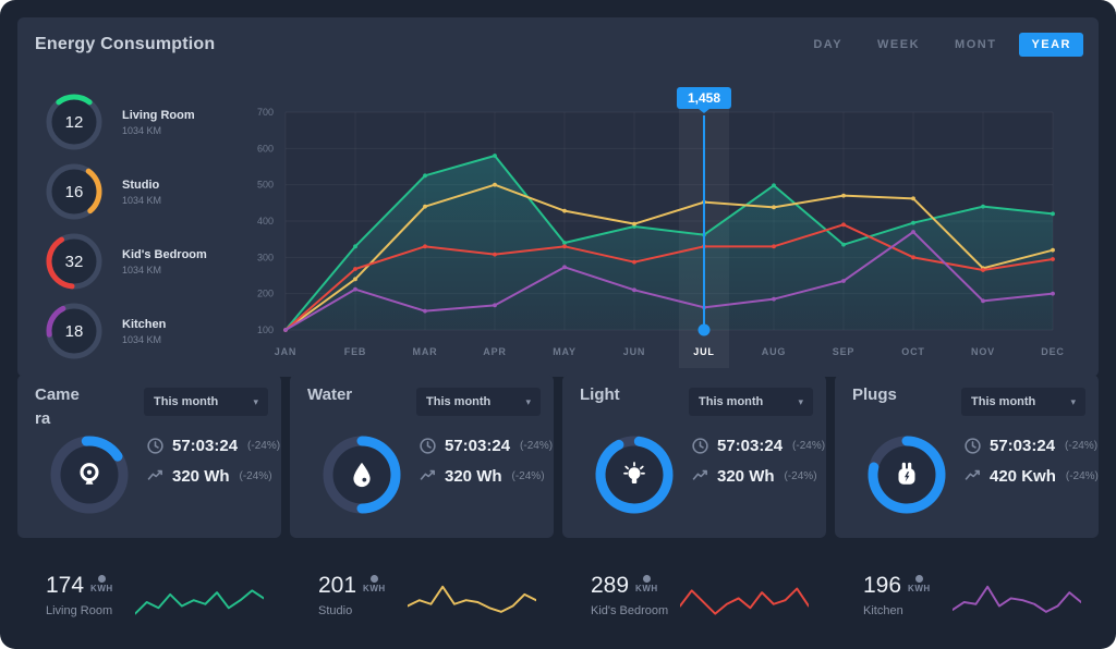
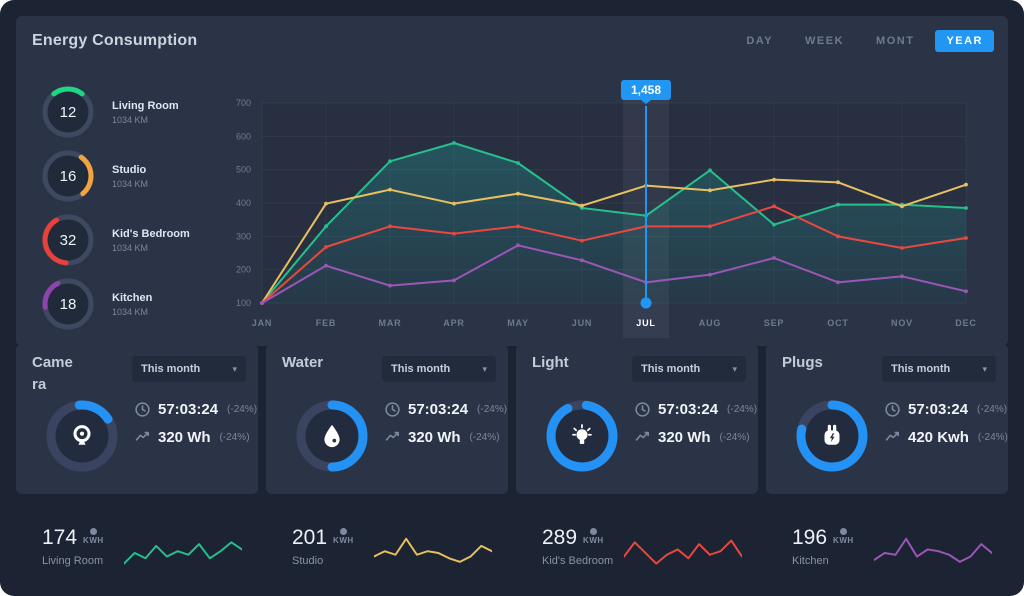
Studio/FEB: 240 -> 400
Studio/APR: 500 -> 400
Living Room/MAY: 340 -> 520
Kitchen/JUN: 210 -> 230
Kitchen/OCT: 370 -> 160
Living Room/NOV: 440 -> 400
Studio/NOV: 270 -> 390
Living Room/DEC: 420 -> 380
Studio/DEC: 320 -> 460
Kitchen/DEC: 200 -> 140
